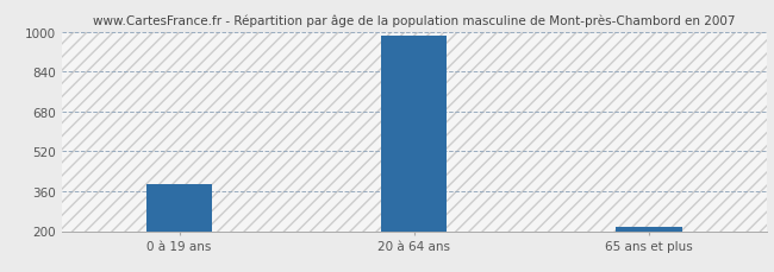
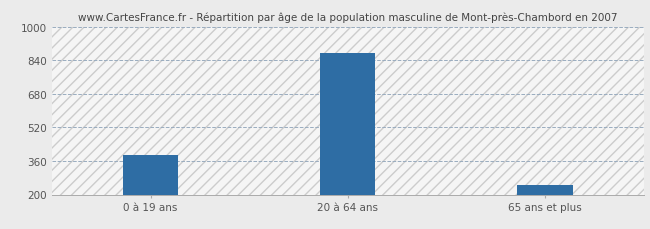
20 à 64 ans: 985 -> 875
65 ans et plus: 215 -> 245
